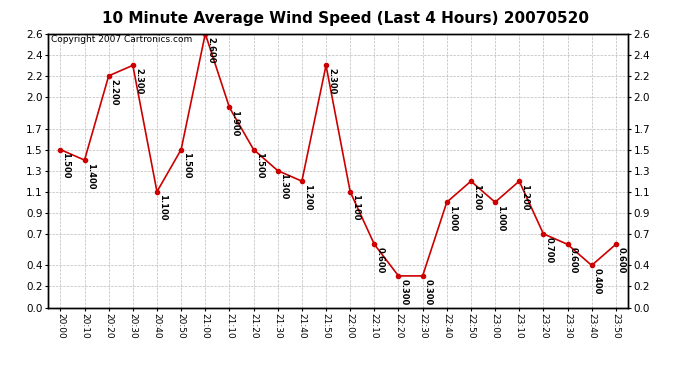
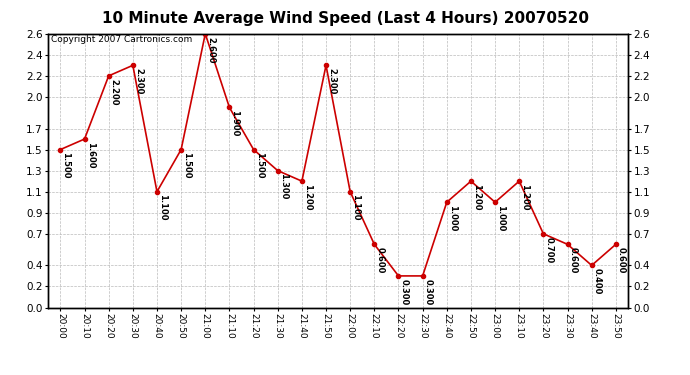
20:10: 1.400 -> 1.600
